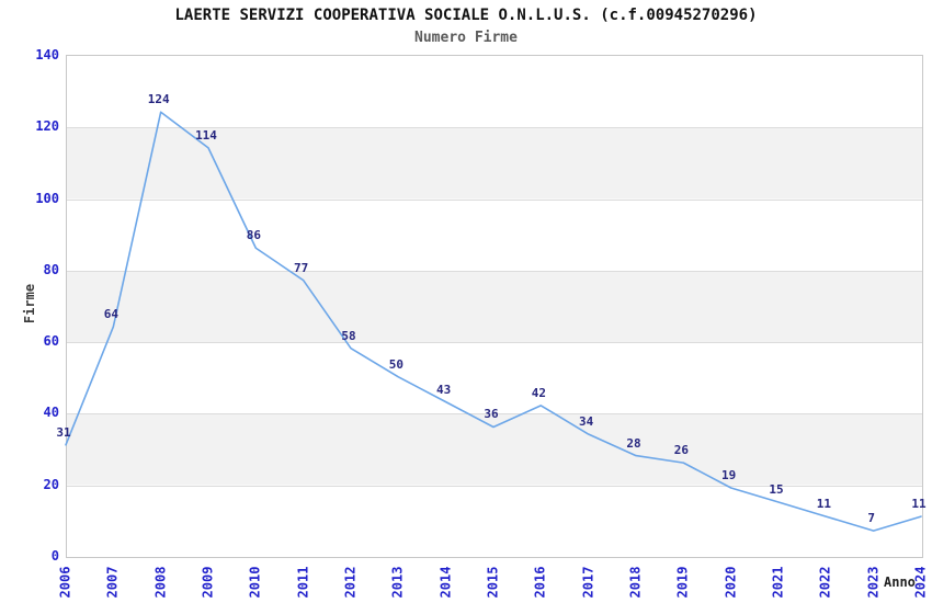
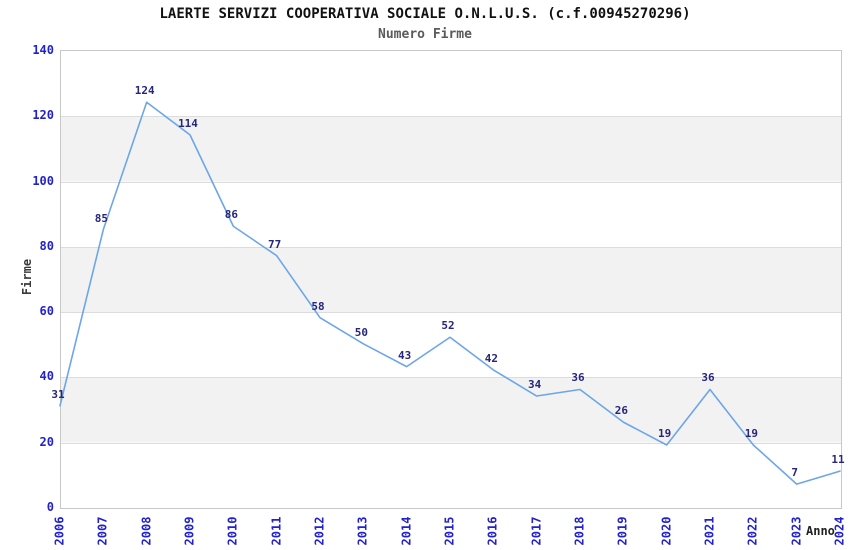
2007: 64 -> 85
2015: 36 -> 52
2018: 28 -> 36
2021: 15 -> 36
2022: 11 -> 19
